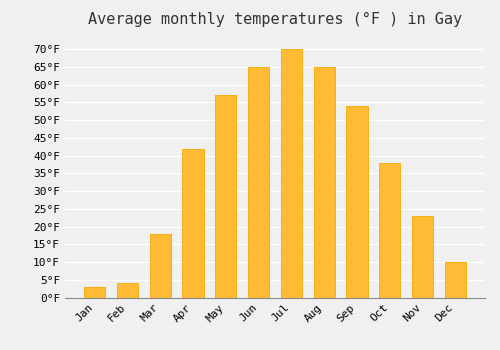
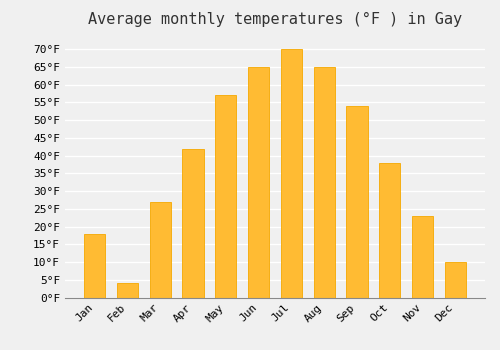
Jan: 3°F -> 18°F
Mar: 18°F -> 27°F
